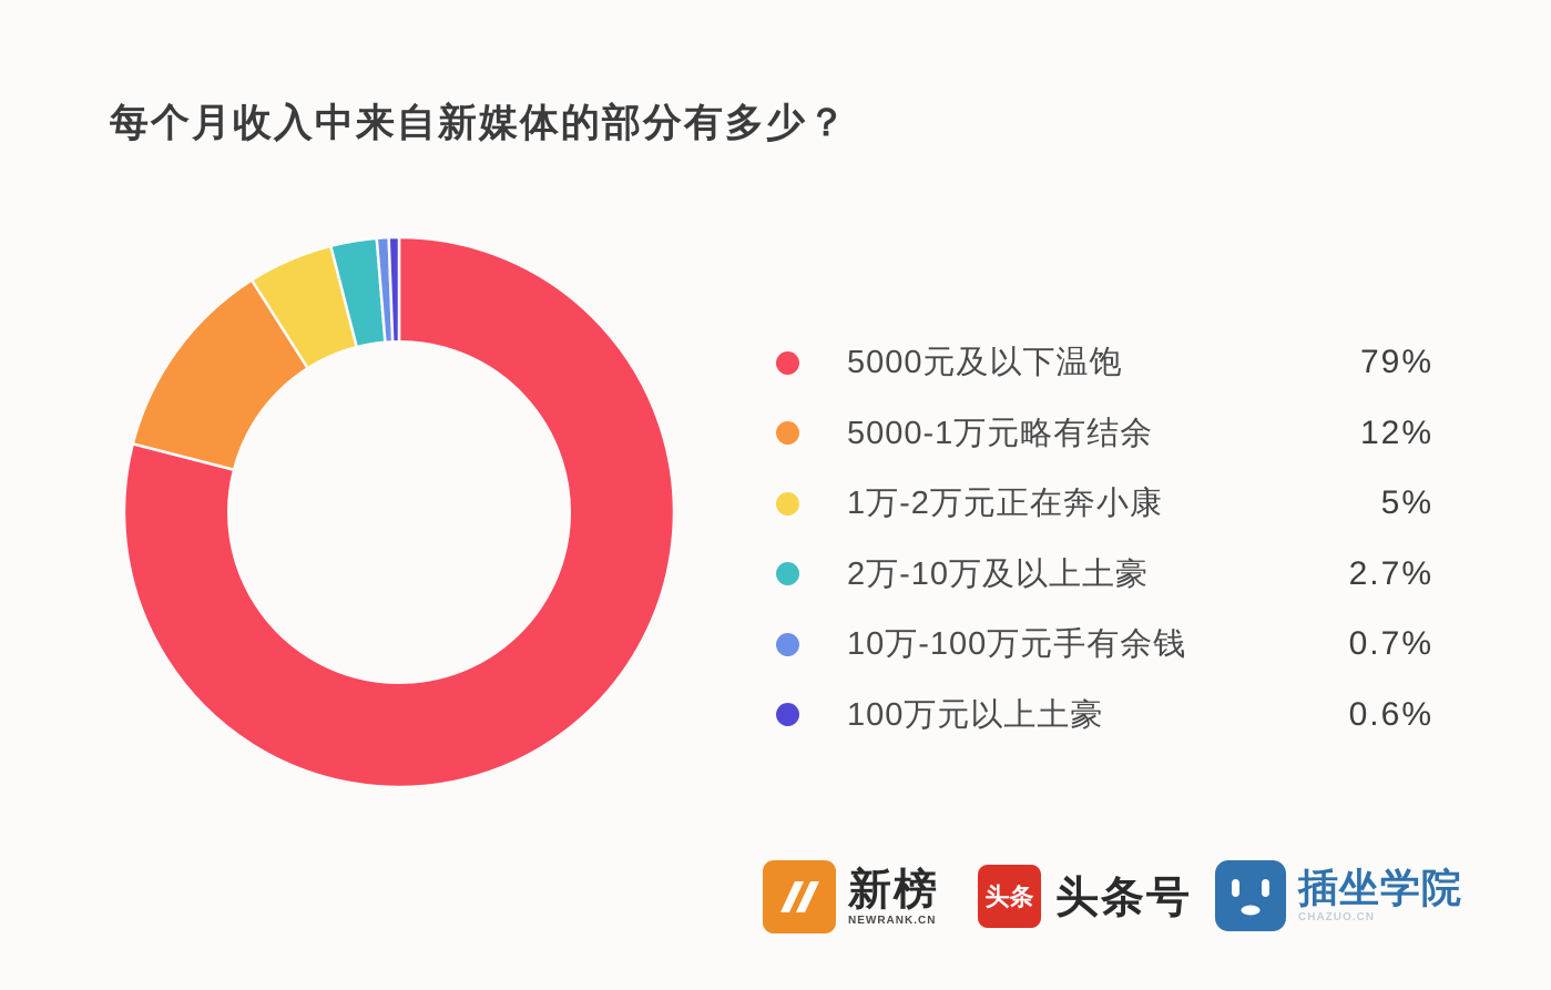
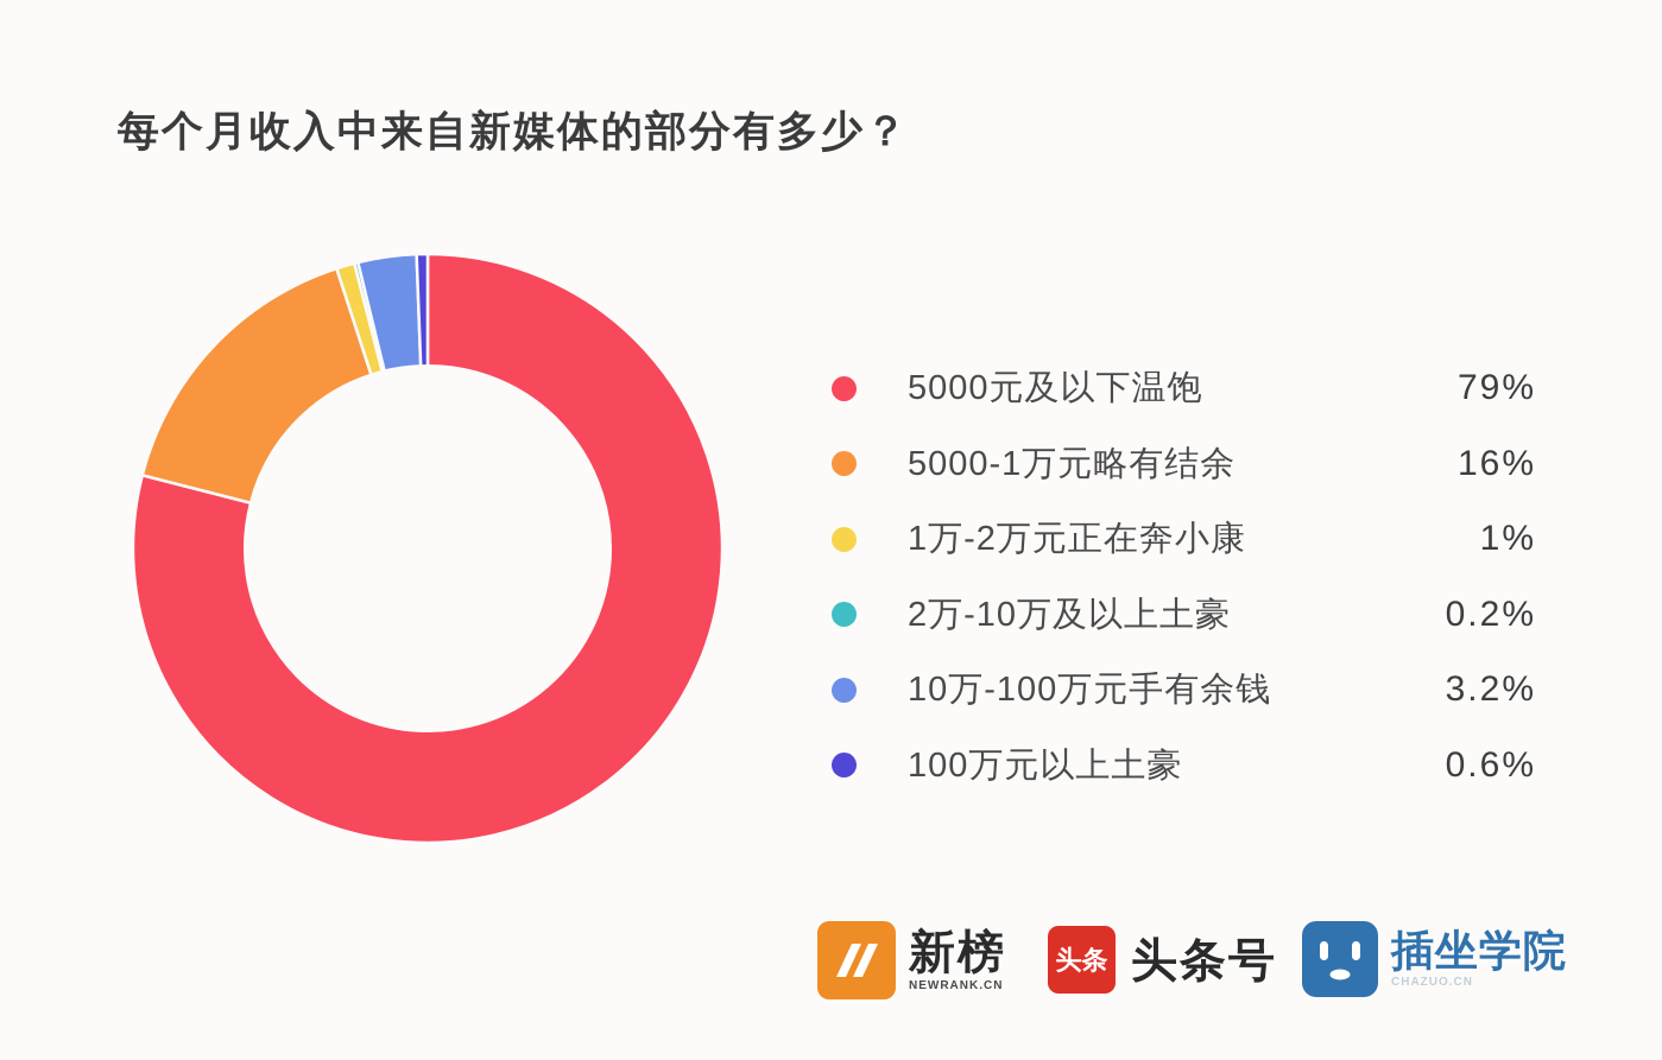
5000-1万元略有结余: 12% -> 16%
1万-2万元正在奔小康: 5% -> 1%
2万-10万及以上土豪: 2.7% -> 0.2%
10万-100万元手有余钱: 0.7% -> 3.2%
